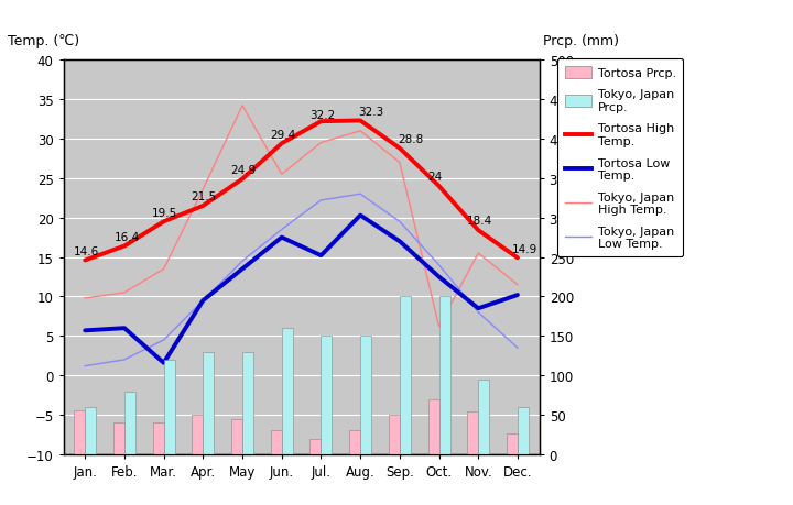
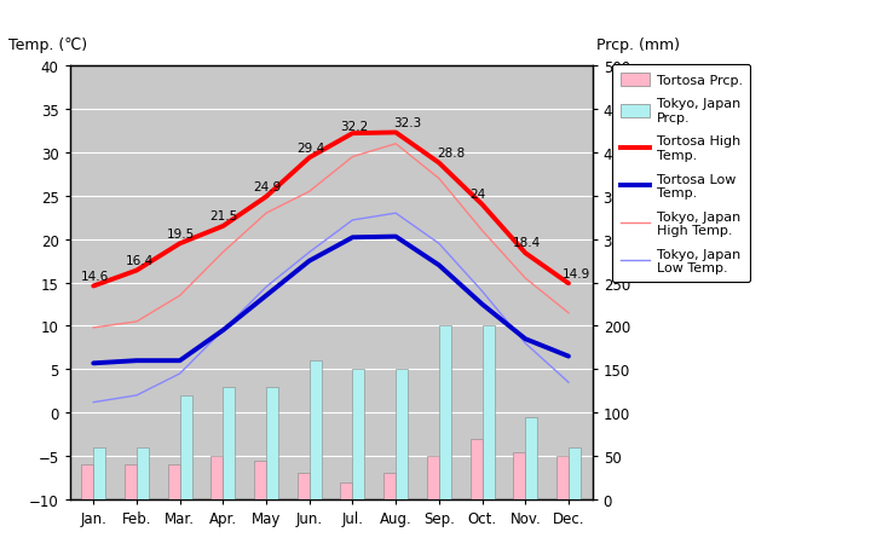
Tortosa Prcp./Jan.: 56 -> 40
Tokyo, Japan Prcp./Feb.: 80 -> 60
Tortosa Low Temp./Mar.: 1.6 -> 6.0
Tokyo, Japan High Temp./Apr.: 23.6 -> 18.5
Tokyo, Japan High Temp./May: 34.2 -> 23.0
Tortosa Low Temp./Jul.: 15.2 -> 20.2
Tokyo, Japan High Temp./Oct.: 6.2 -> 21.0
Tortosa Prcp./Dec.: 26 -> 50
Tortosa Low Temp./Dec.: 10.2 -> 6.5
